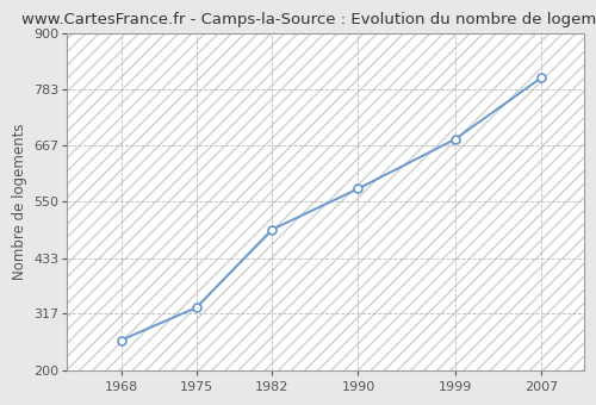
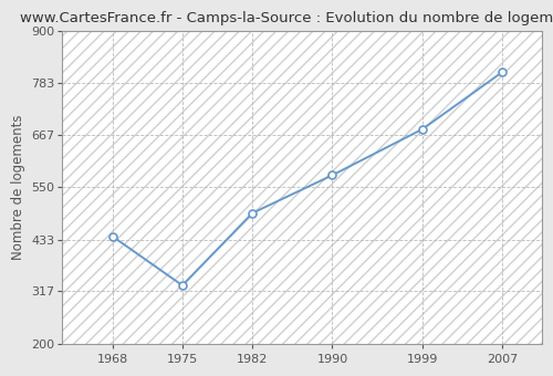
1968: 262 -> 440
